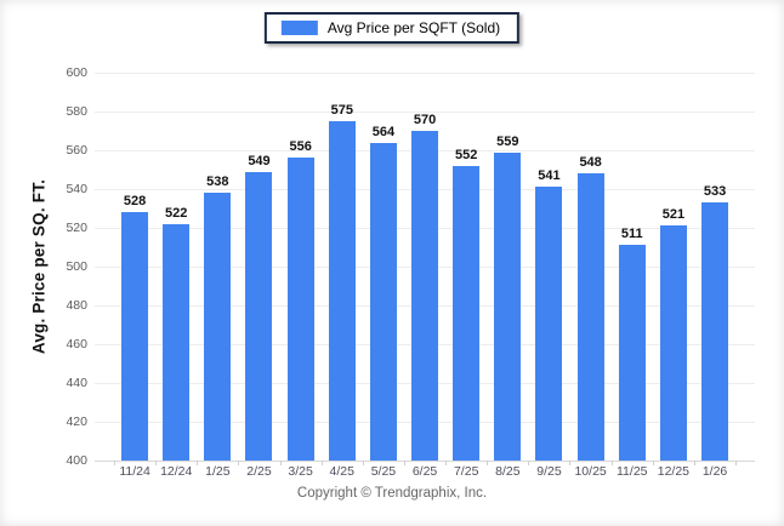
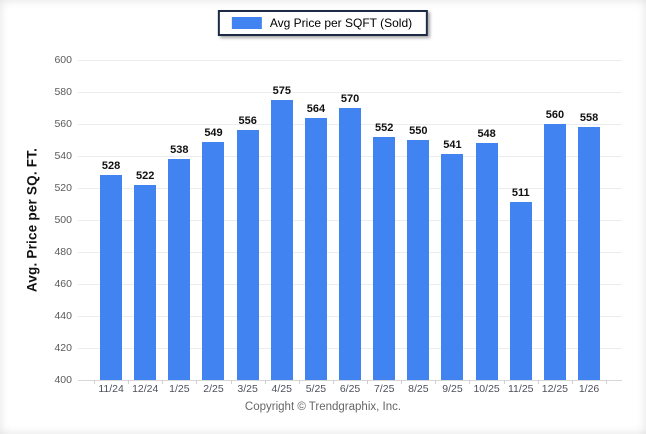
8/25: 559 -> 550
12/25: 521 -> 560
1/26: 533 -> 558
